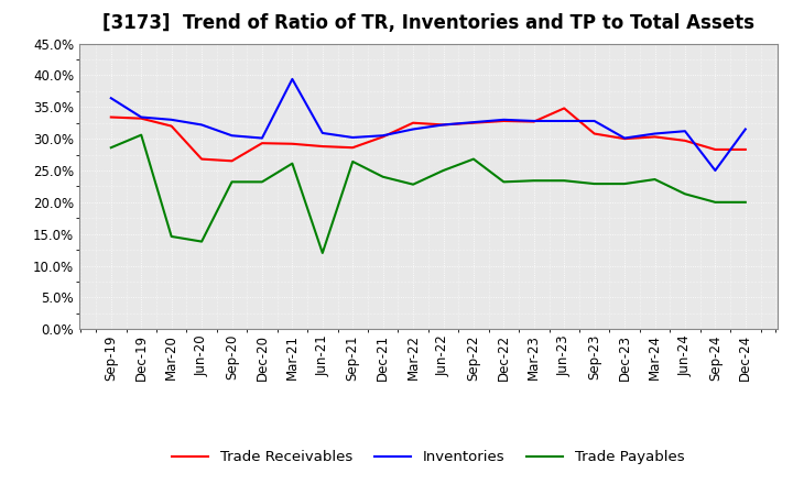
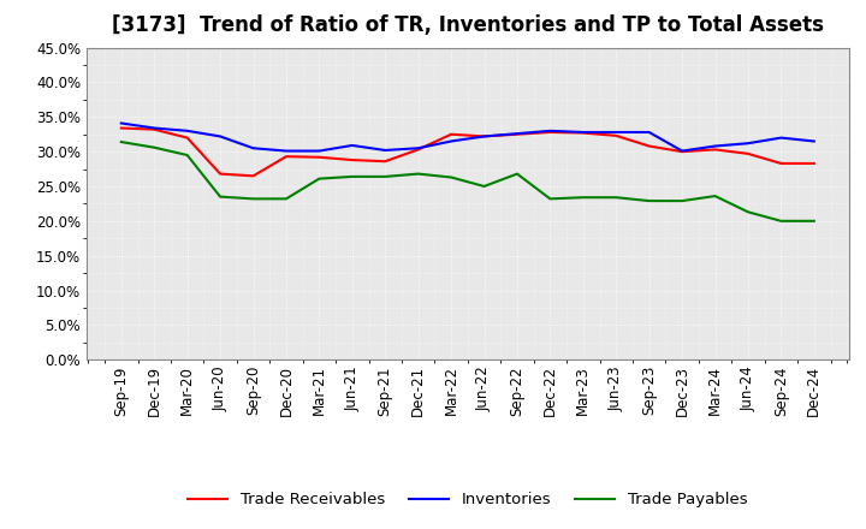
Inventories/Sep-19: 36.4% -> 34.1%
Trade Payables/Sep-19: 28.6% -> 31.4%
Trade Payables/Mar-20: 14.6% -> 29.5%
Trade Payables/Jun-20: 13.8% -> 23.5%
Inventories/Mar-21: 39.4% -> 30.1%
Trade Payables/Jun-21: 12.0% -> 26.4%
Trade Payables/Dec-21: 24.0% -> 26.8%
Trade Payables/Mar-22: 22.8% -> 26.3%
Trade Receivables/Jun-23: 34.8% -> 32.3%
Inventories/Sep-24: 25.0% -> 32.0%
